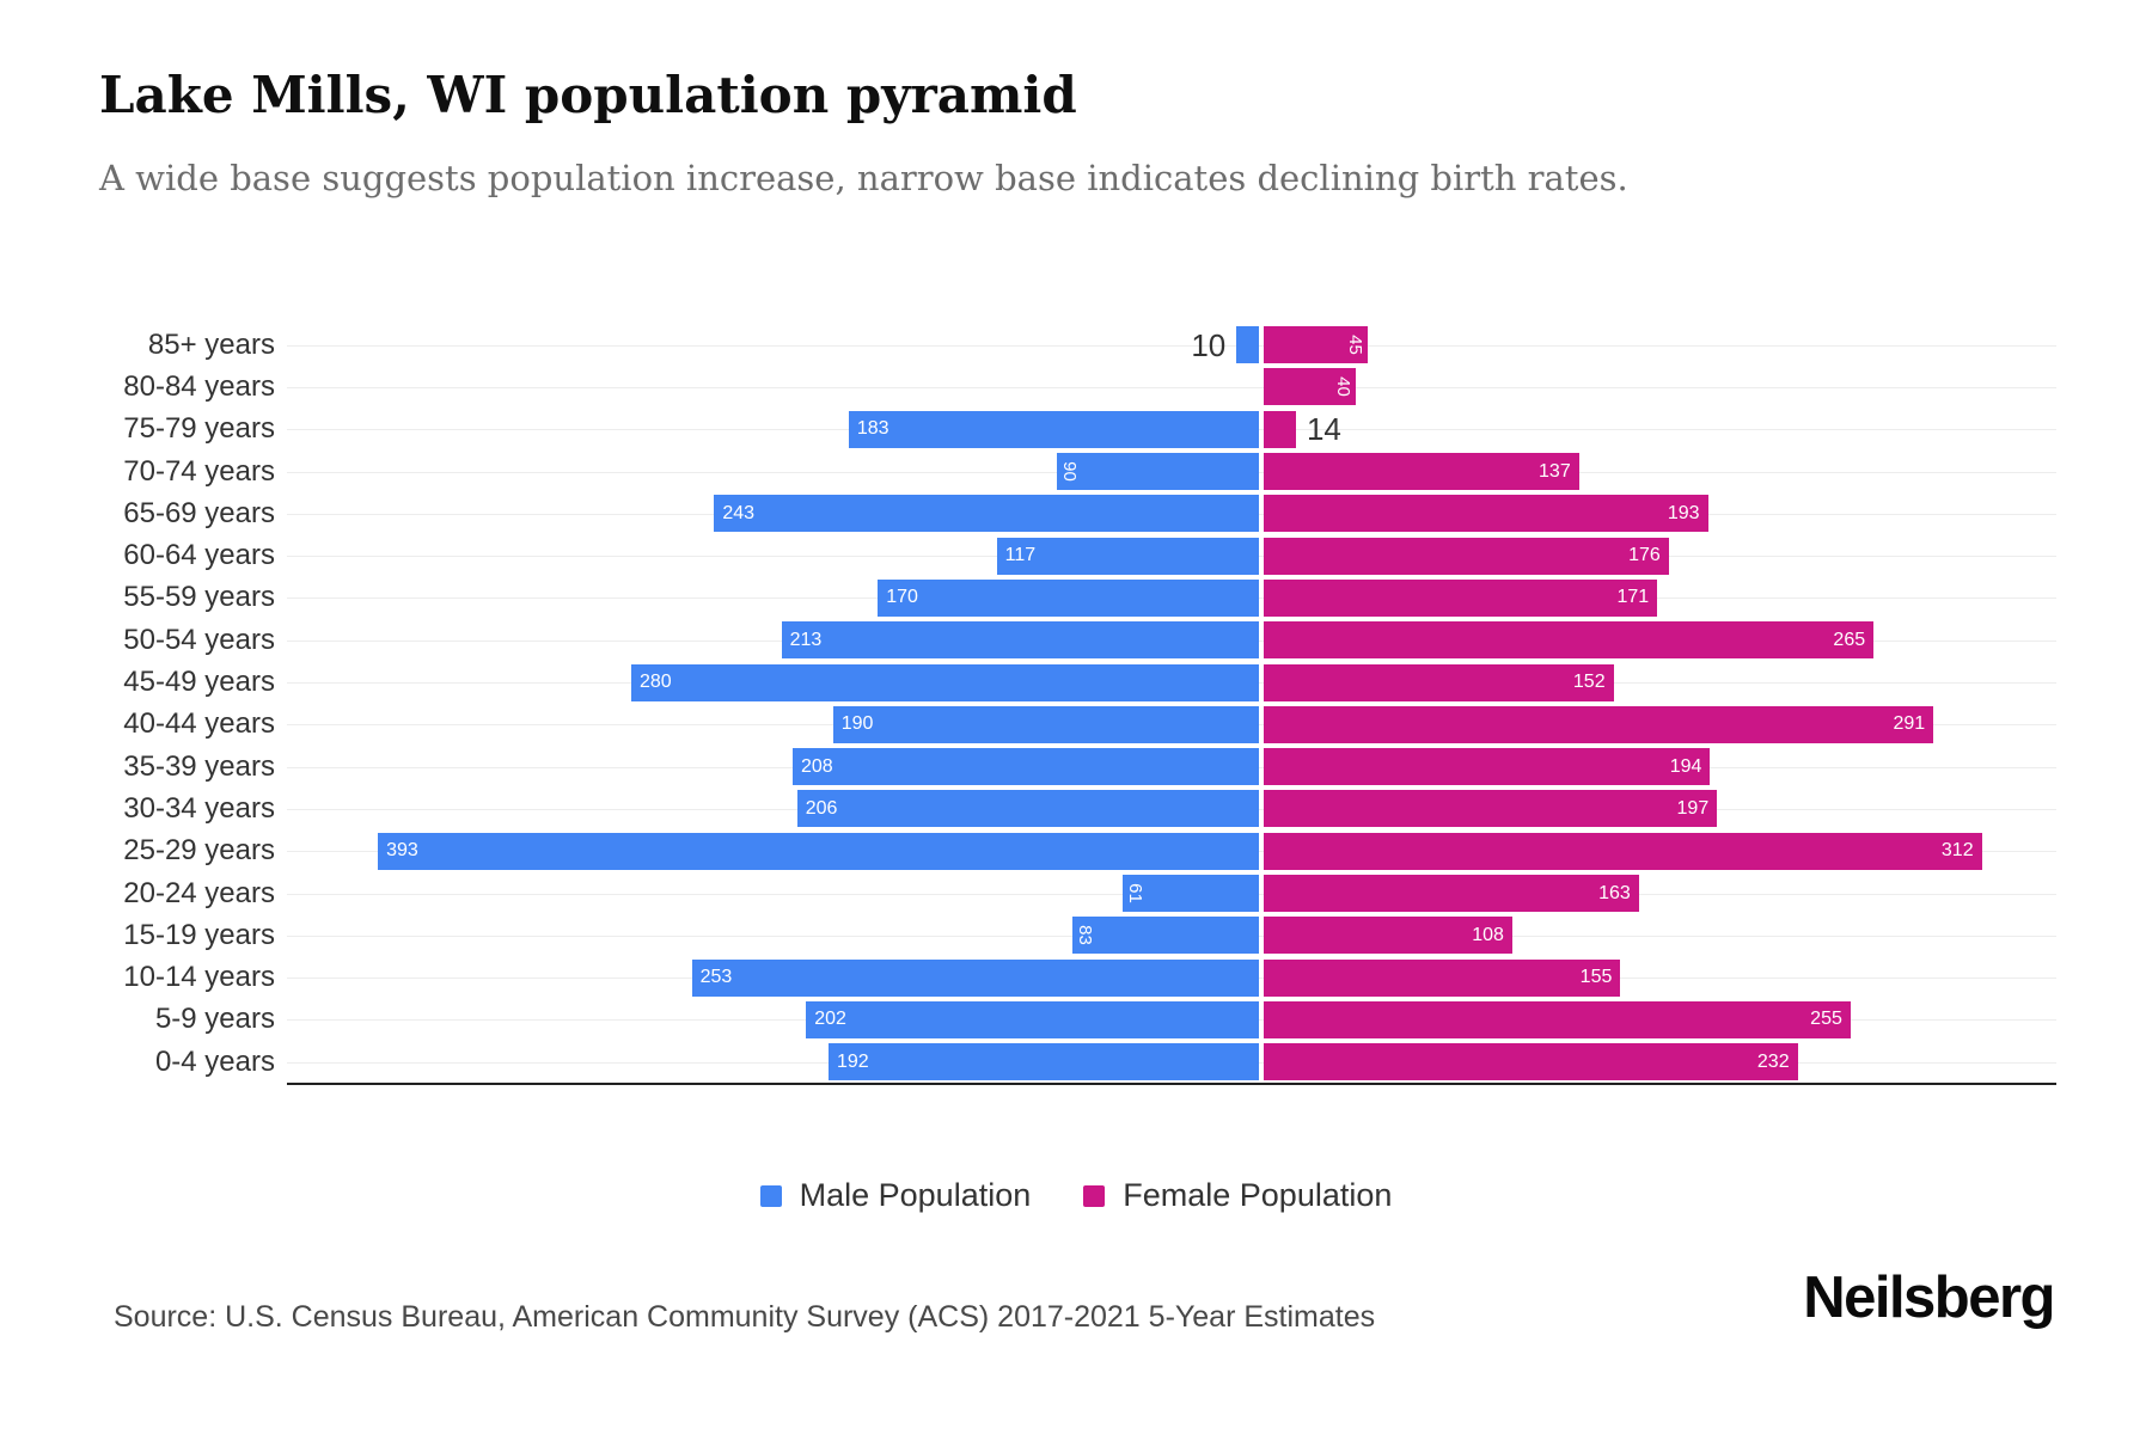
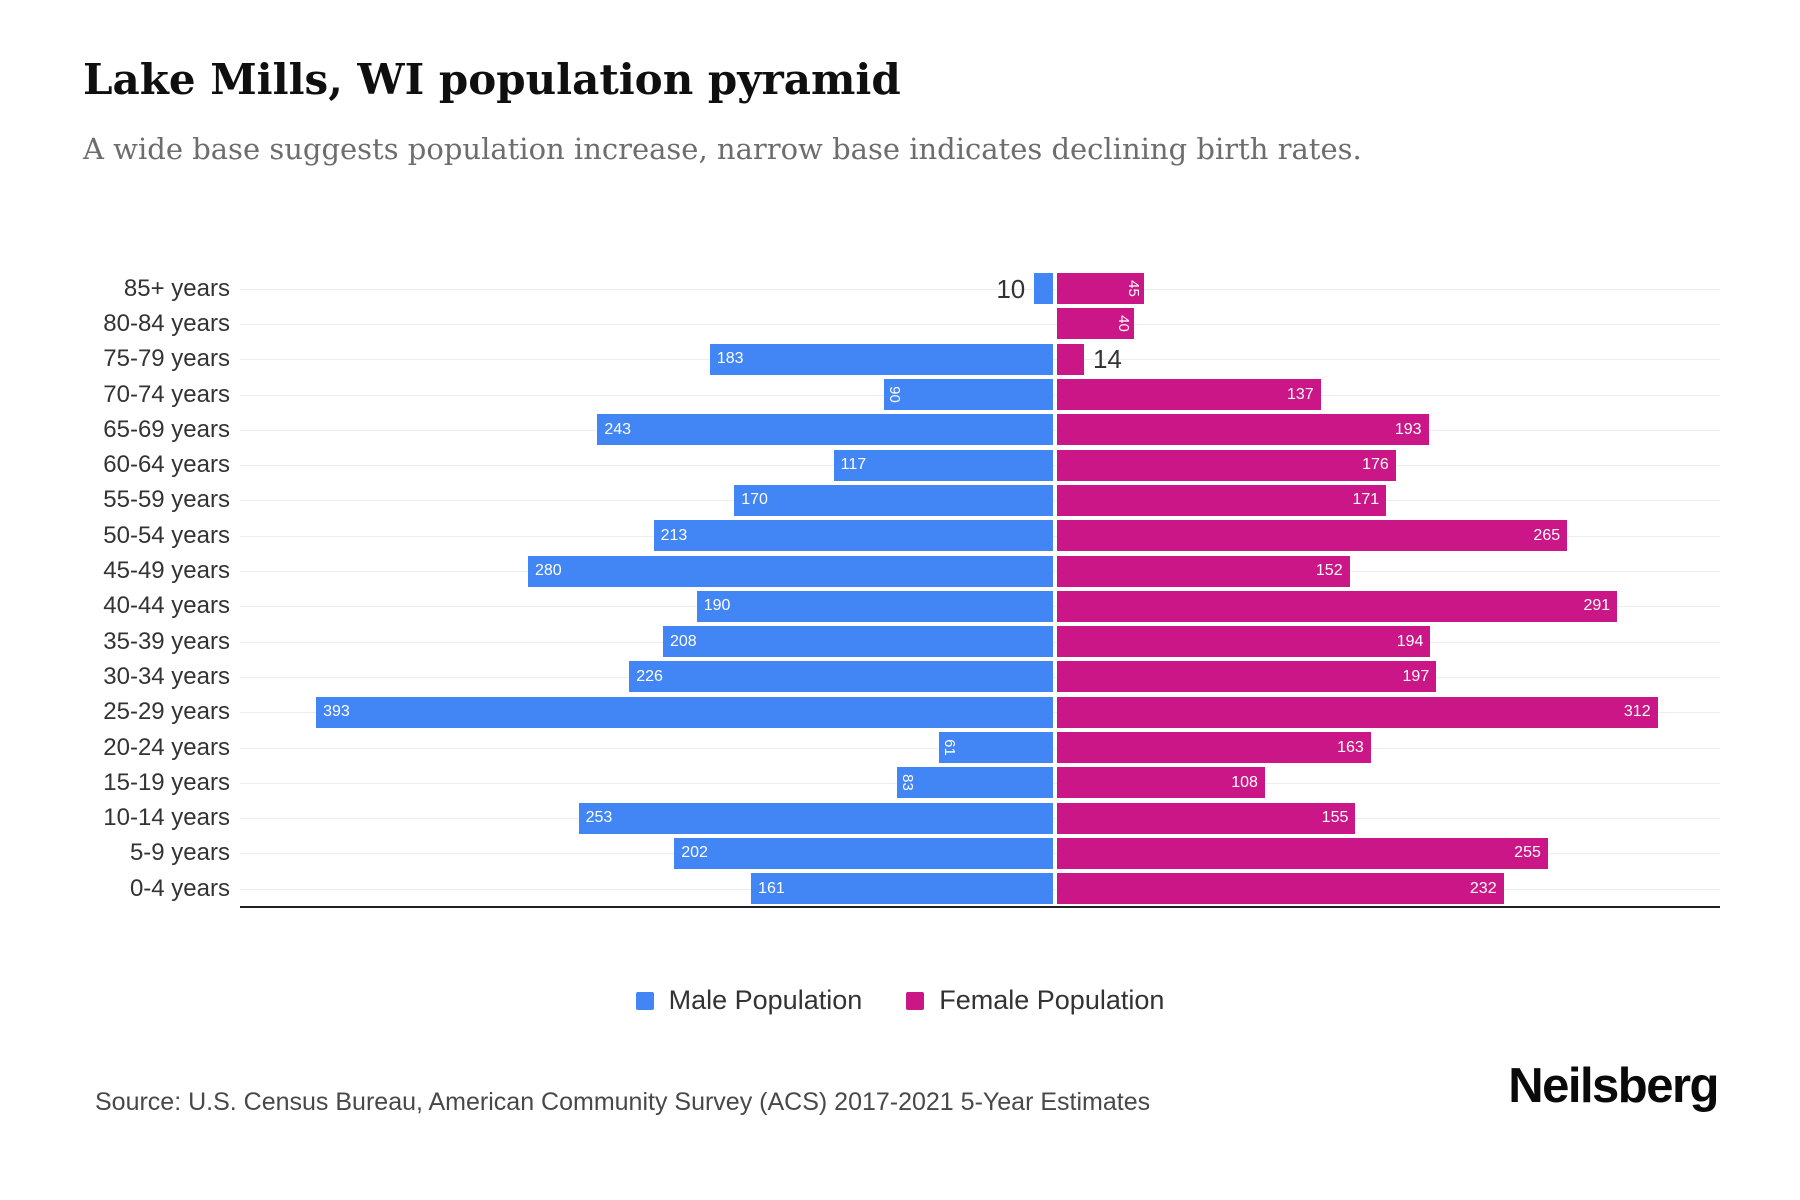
Male Population/30-34 years: 206 -> 226
Male Population/0-4 years: 192 -> 161
